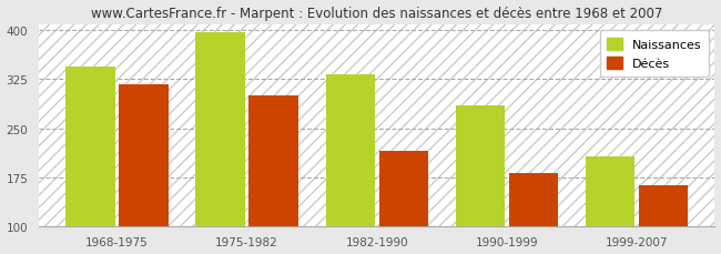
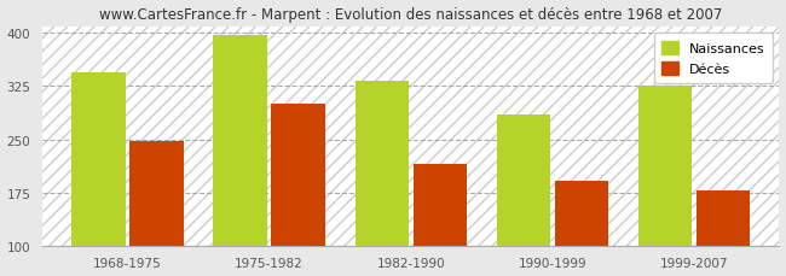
Décès/1968-1975: 318 -> 248
Décès/1990-1999: 182 -> 192
Naissances/1999-2007: 206 -> 325
Décès/1999-2007: 162 -> 178
